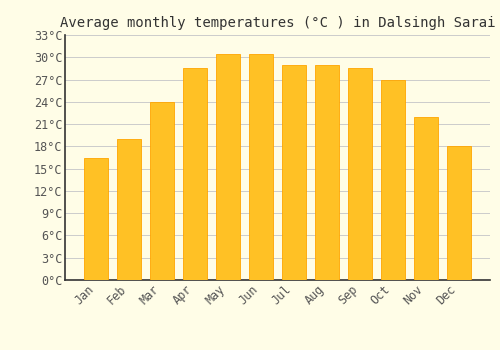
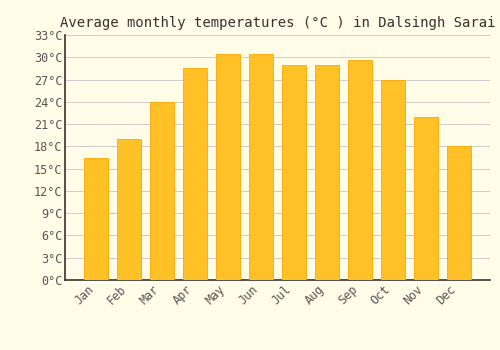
Sep: 28.5°C -> 29.6°C
